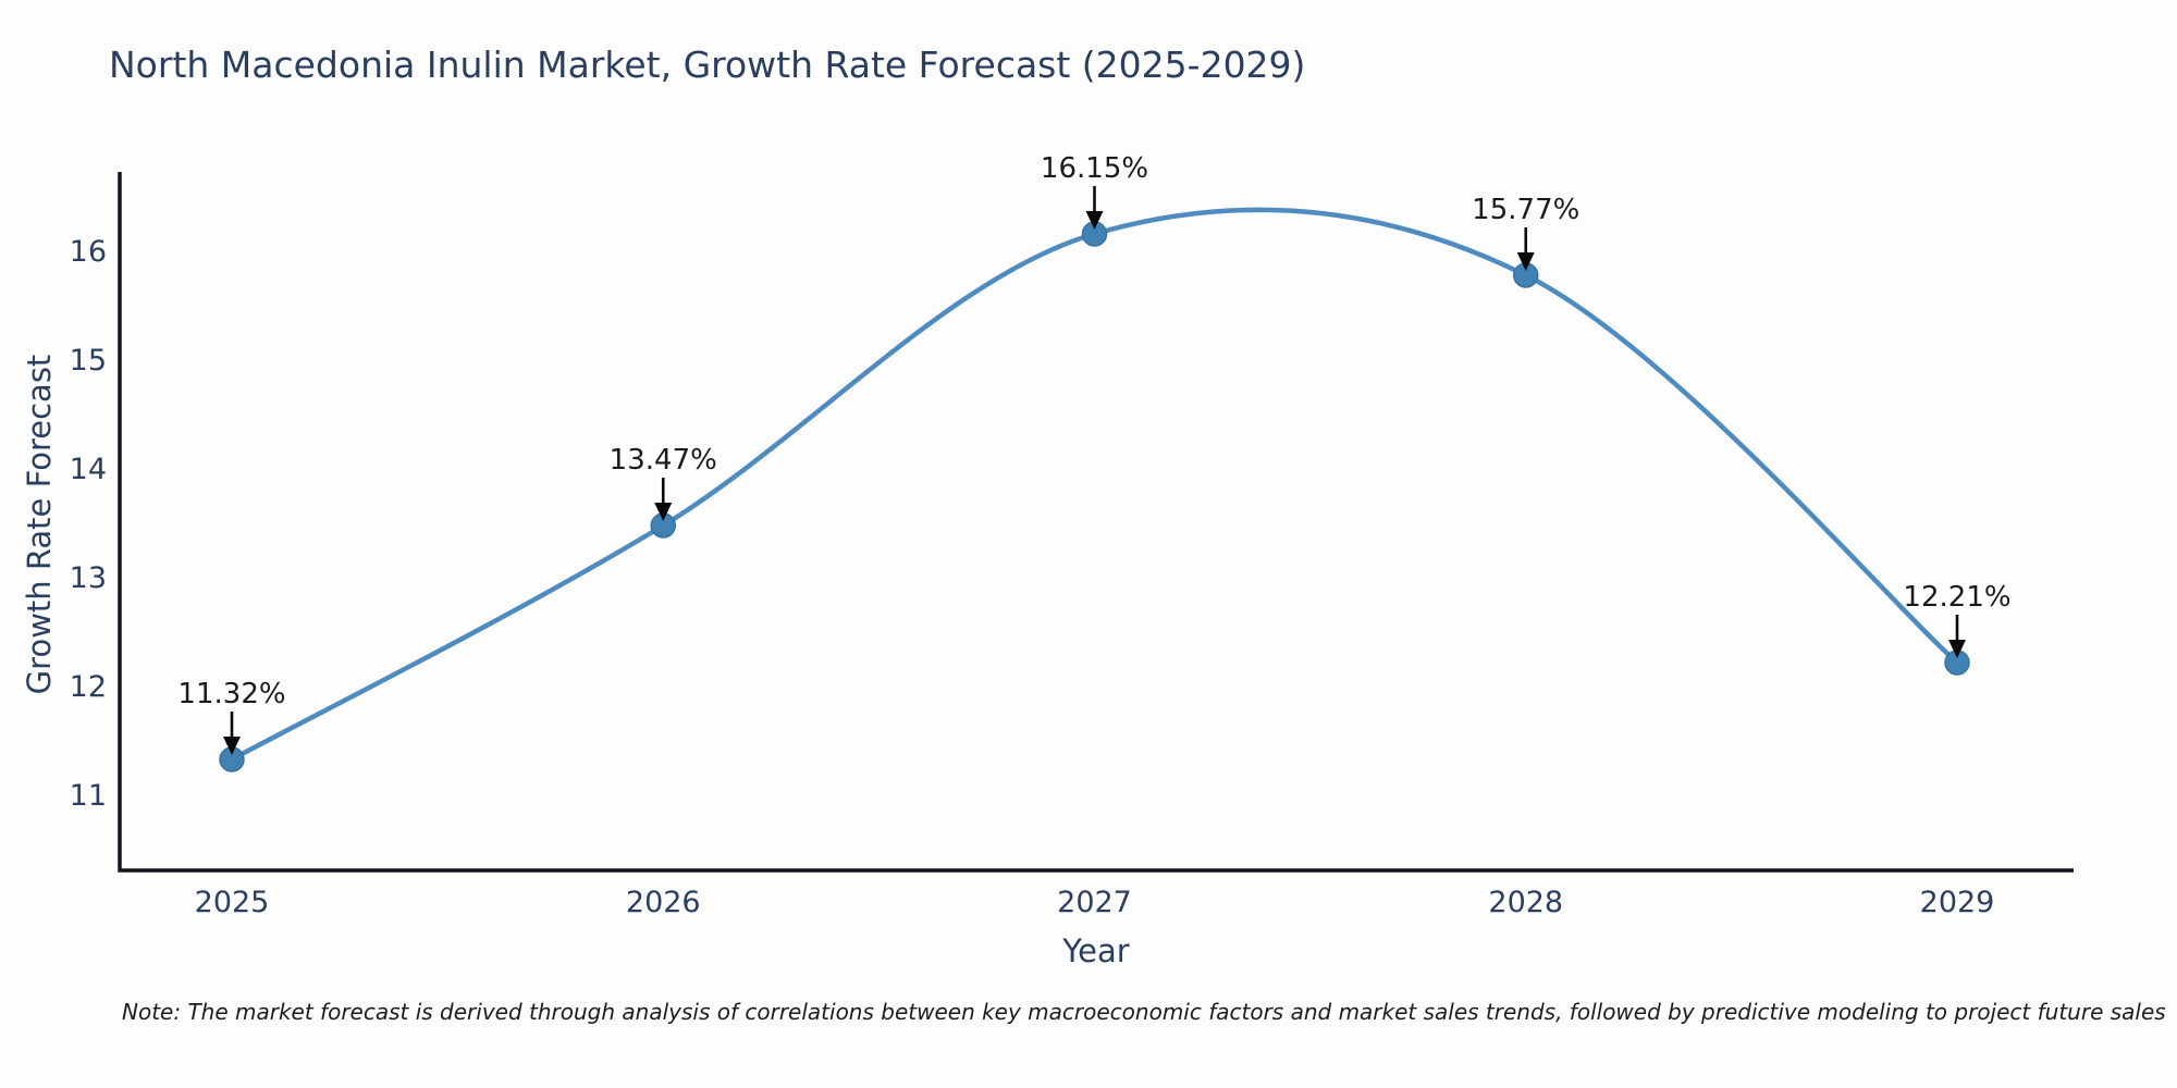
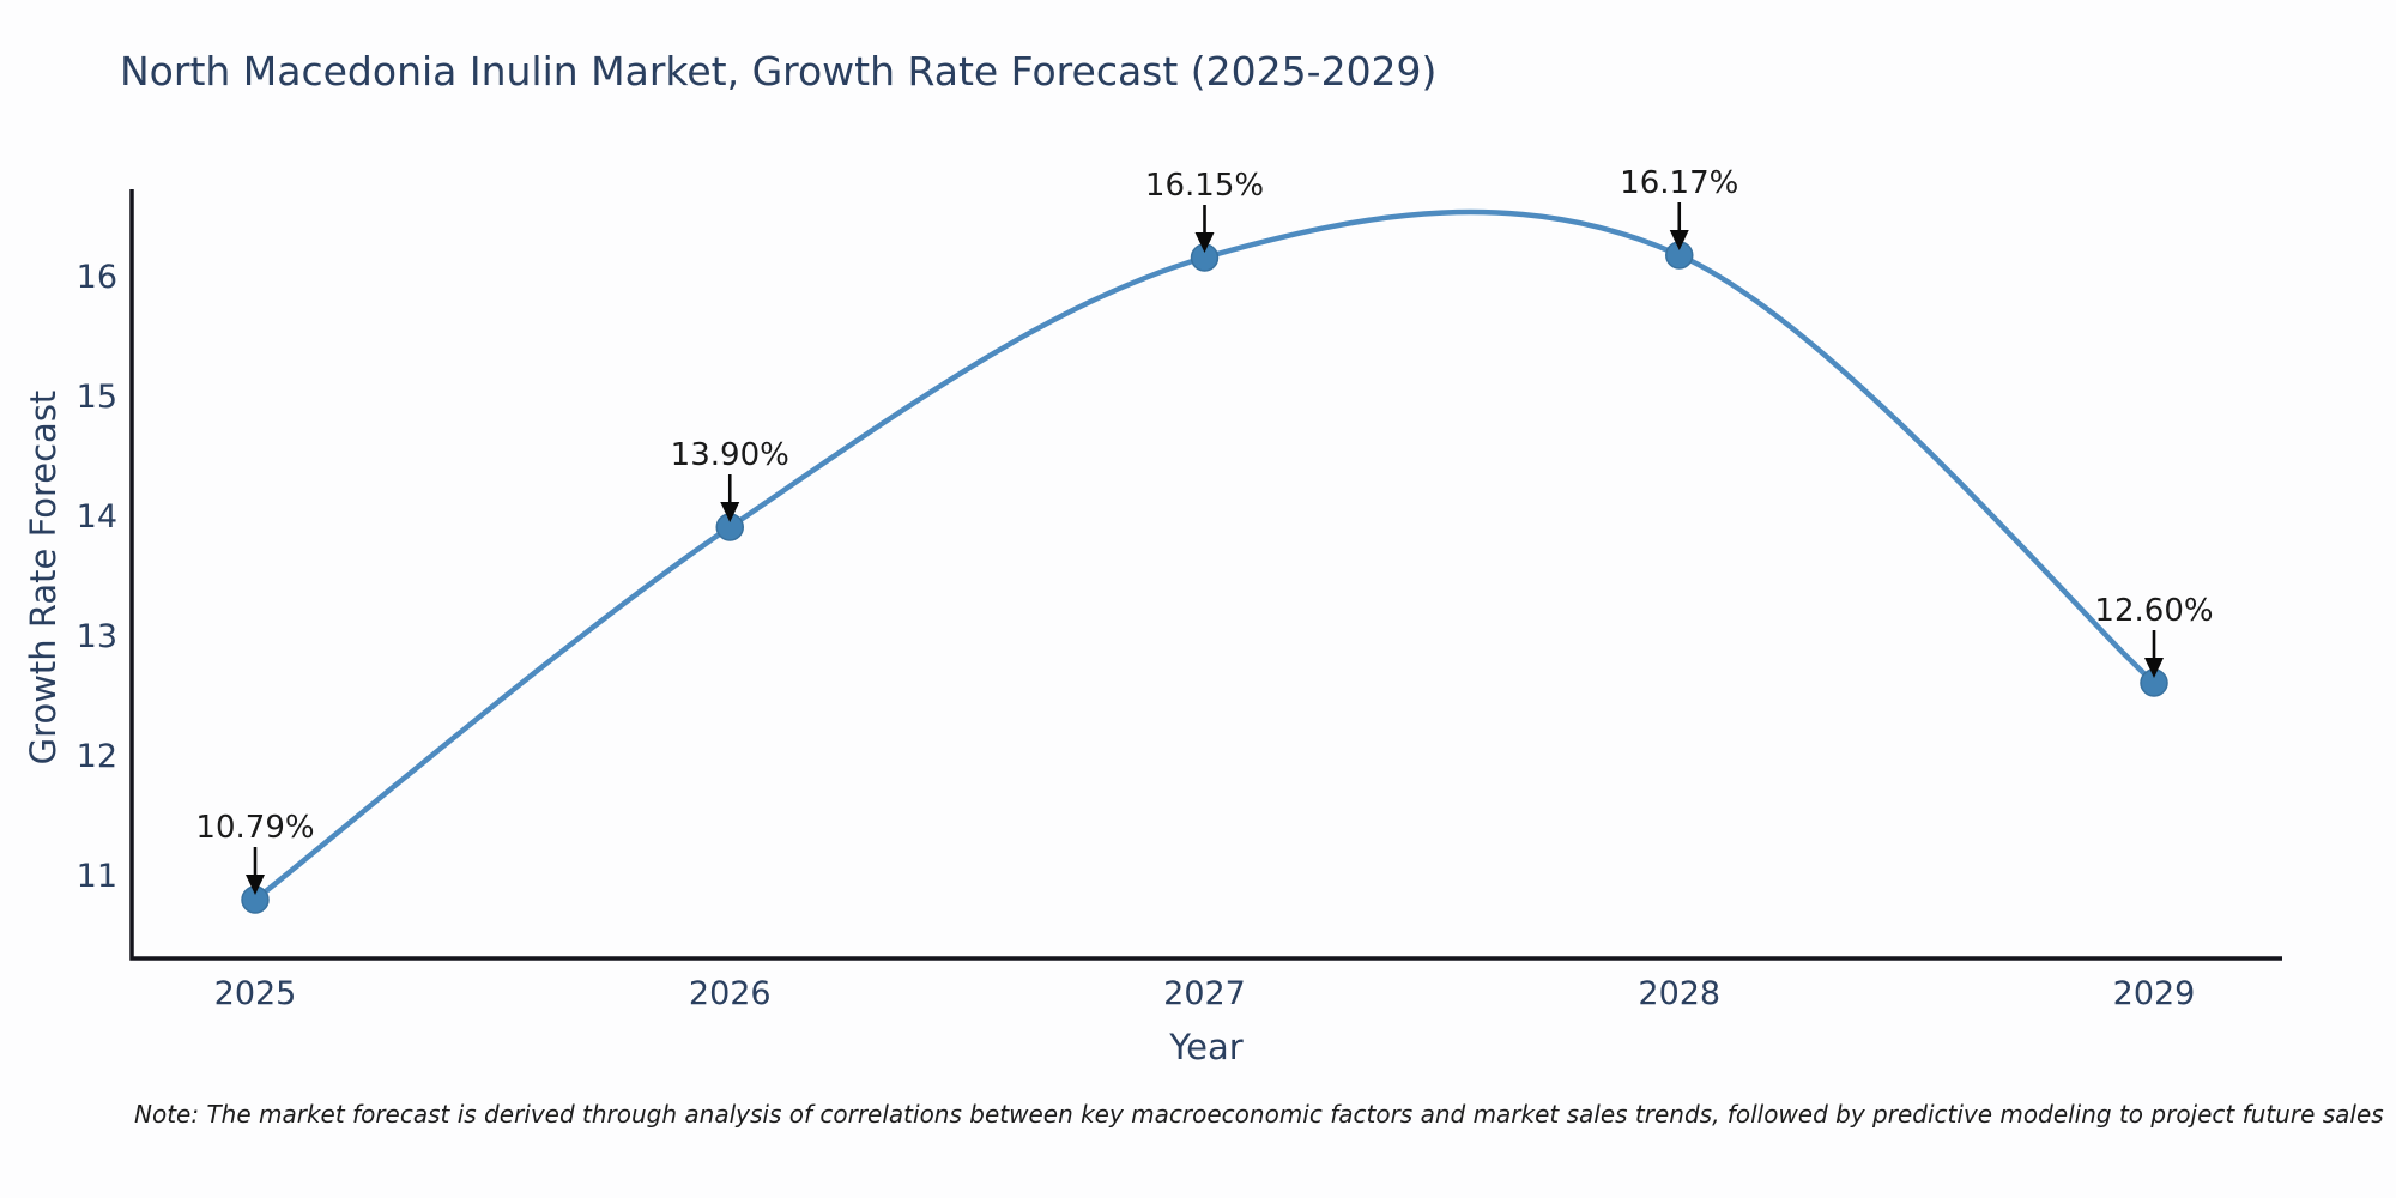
2025: 11.32% -> 10.79%
2026: 13.47% -> 13.90%
2028: 15.77% -> 16.17%
2029: 12.21% -> 12.60%
